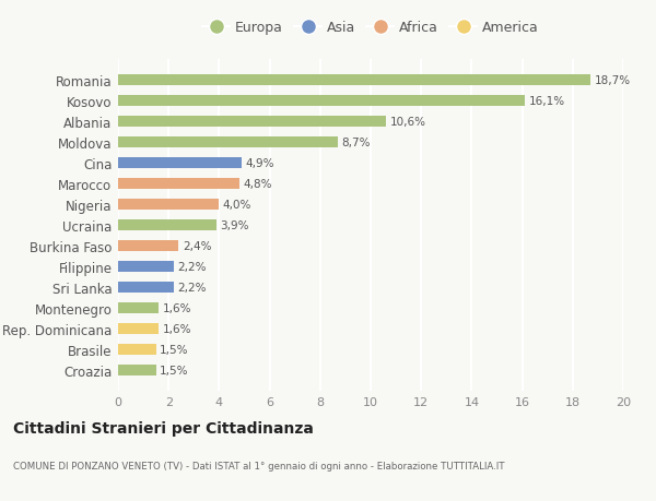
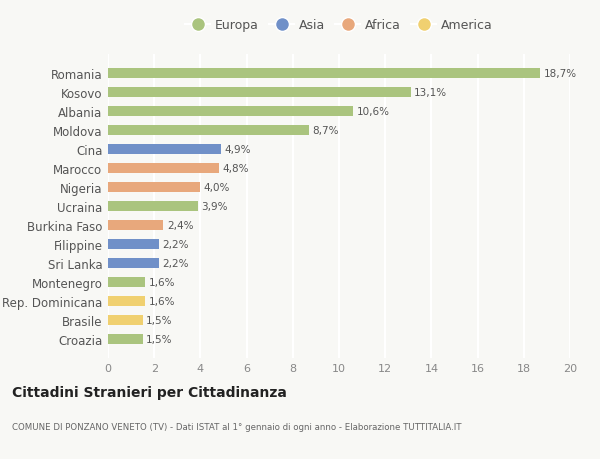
Kosovo: 16,1% -> 13,1%
